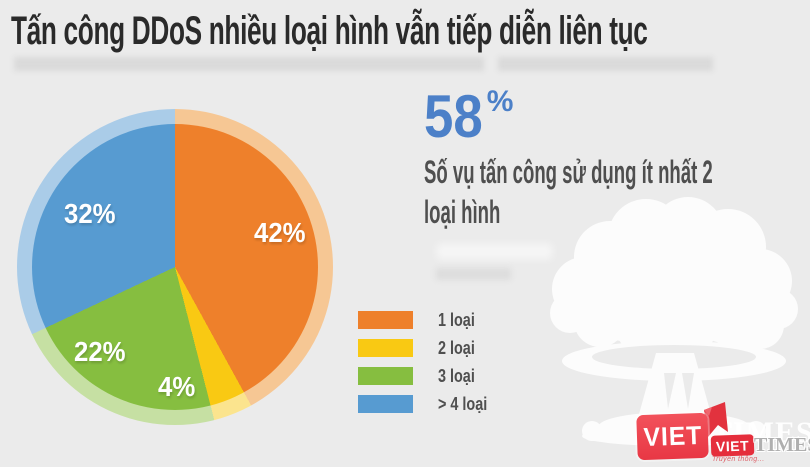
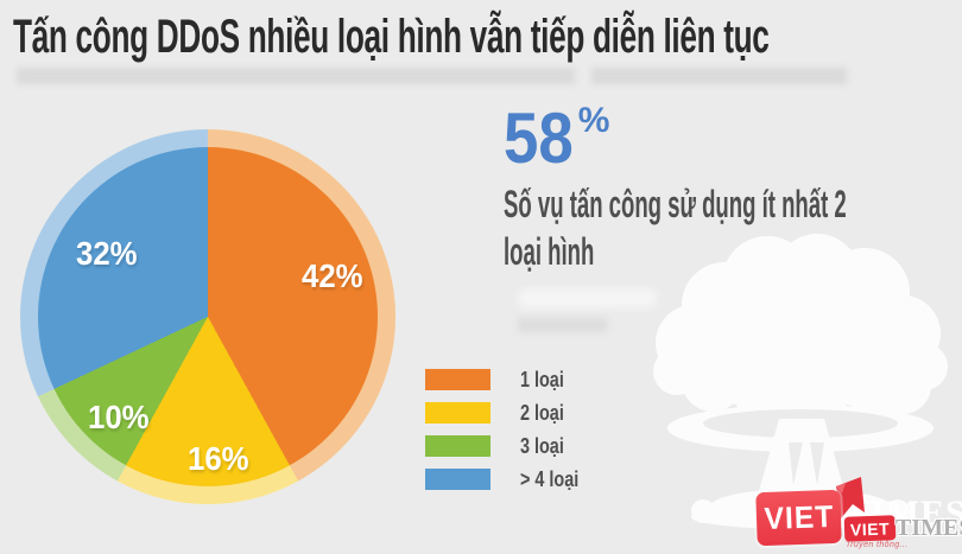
2 loại: 4% -> 16%
3 loại: 22% -> 10%
